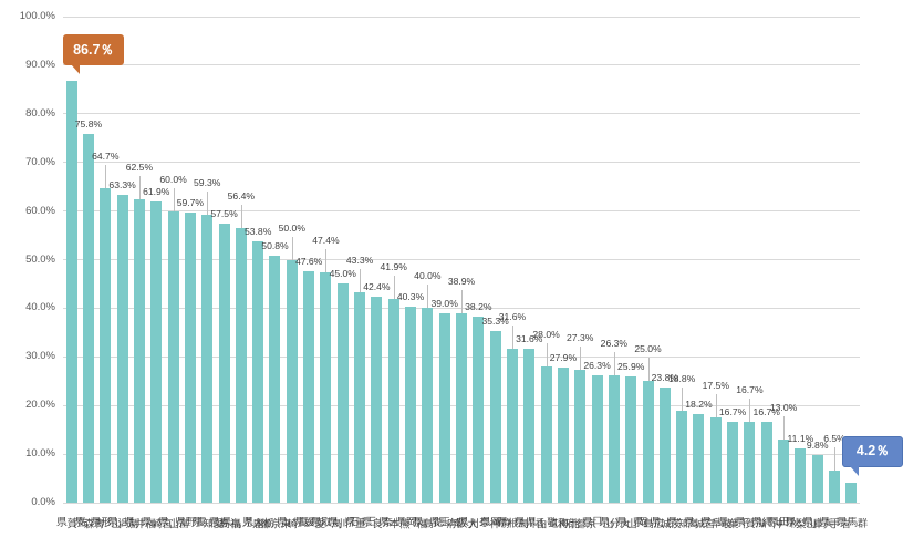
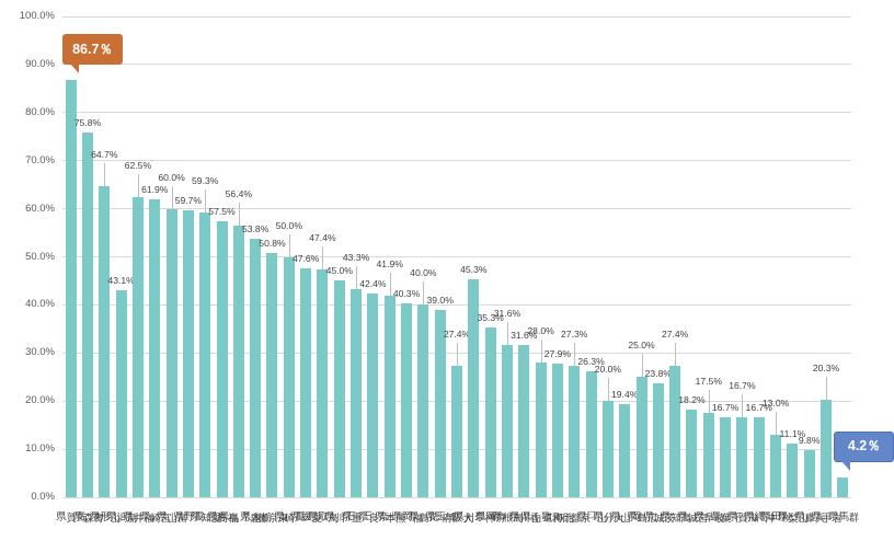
新潟県: 63.3% -> 43.1%
大阪府: 38.9% -> 27.4%
神奈川県: 38.2% -> 45.3%
大分県: 26.3% -> 20.0%
岡山県: 25.9% -> 19.4%
高知県: 18.8% -> 27.4%
岩手県: 6.5% -> 20.3%
